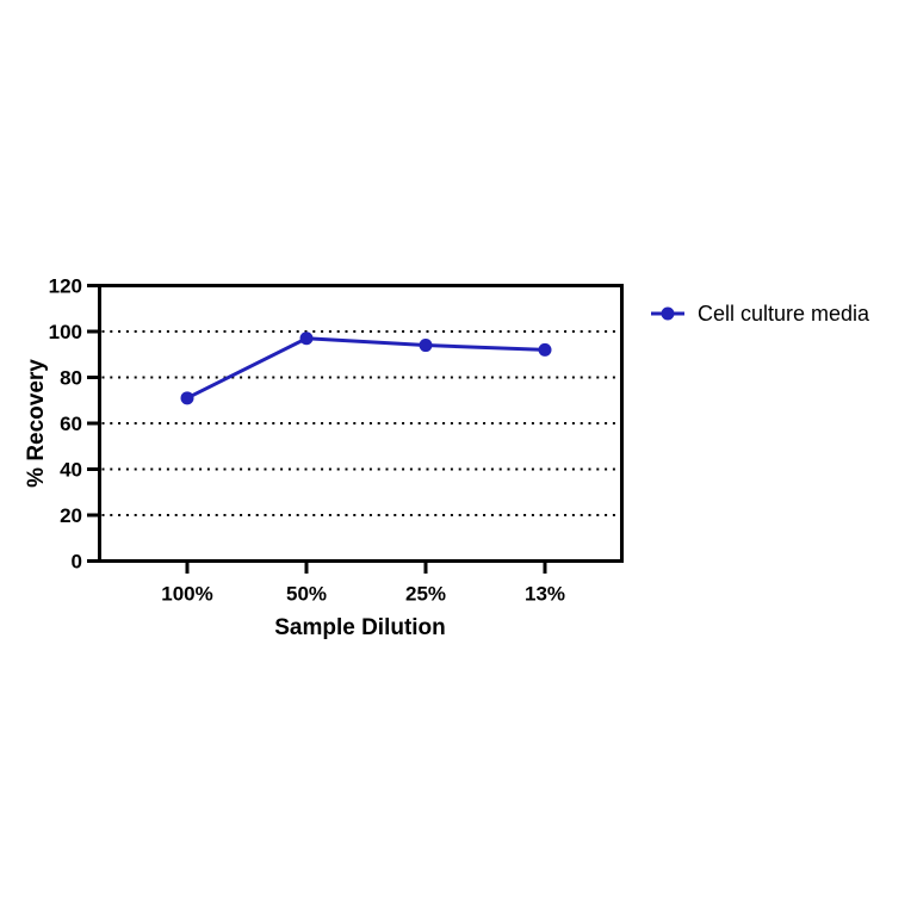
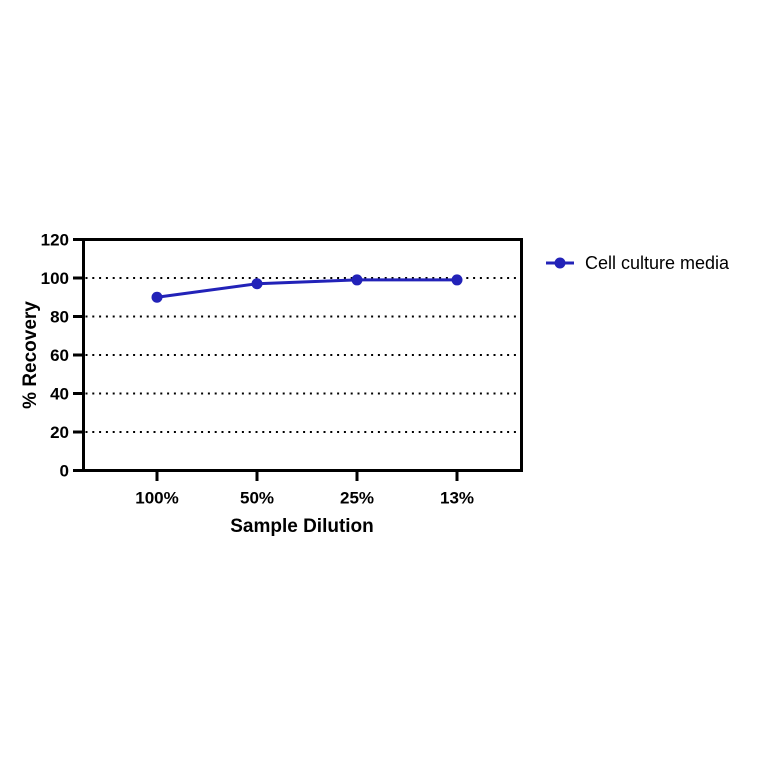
100%: 71 -> 90
25%: 94 -> 99
13%: 92 -> 99
